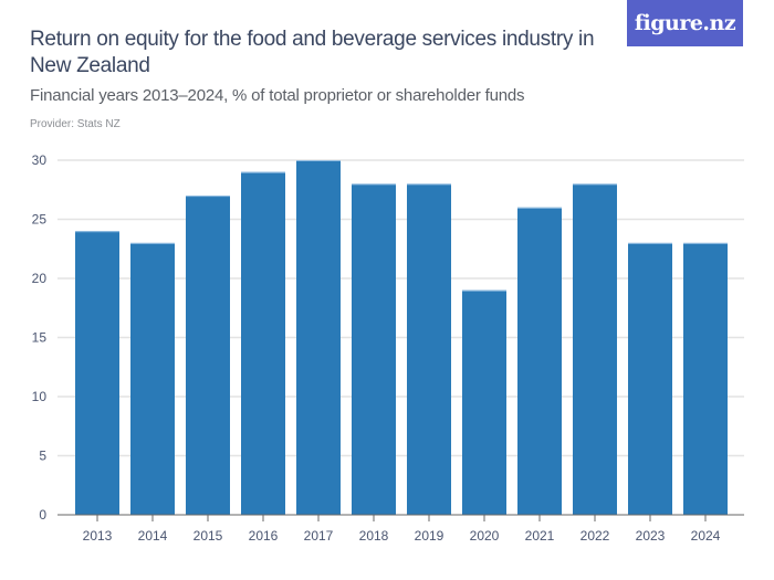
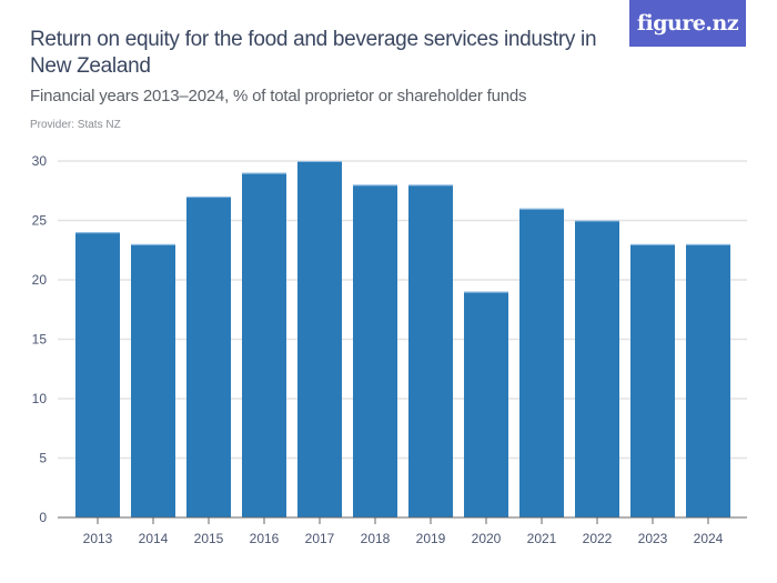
2022: 28 -> 25
